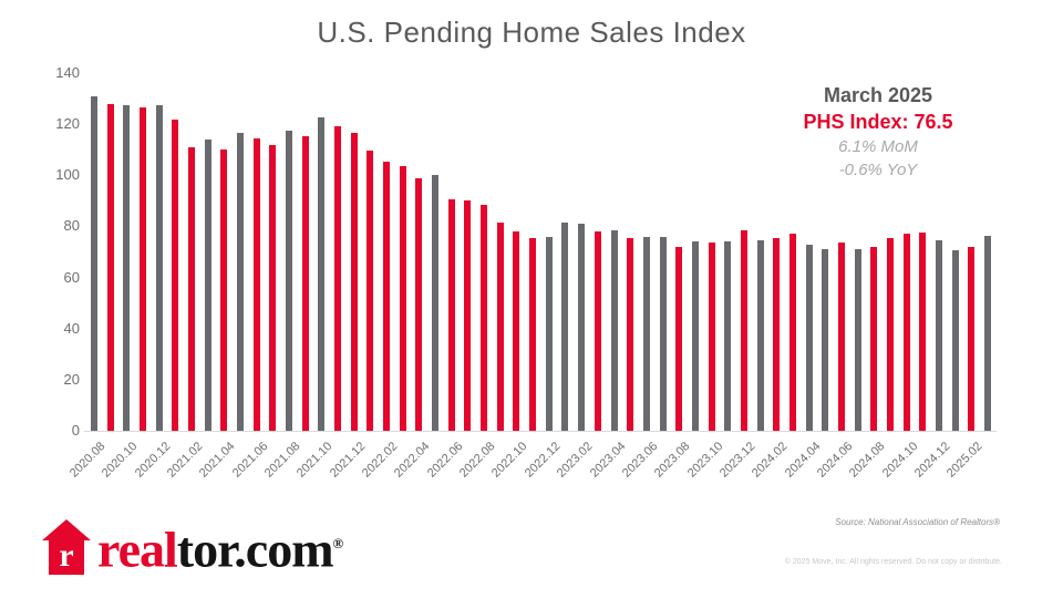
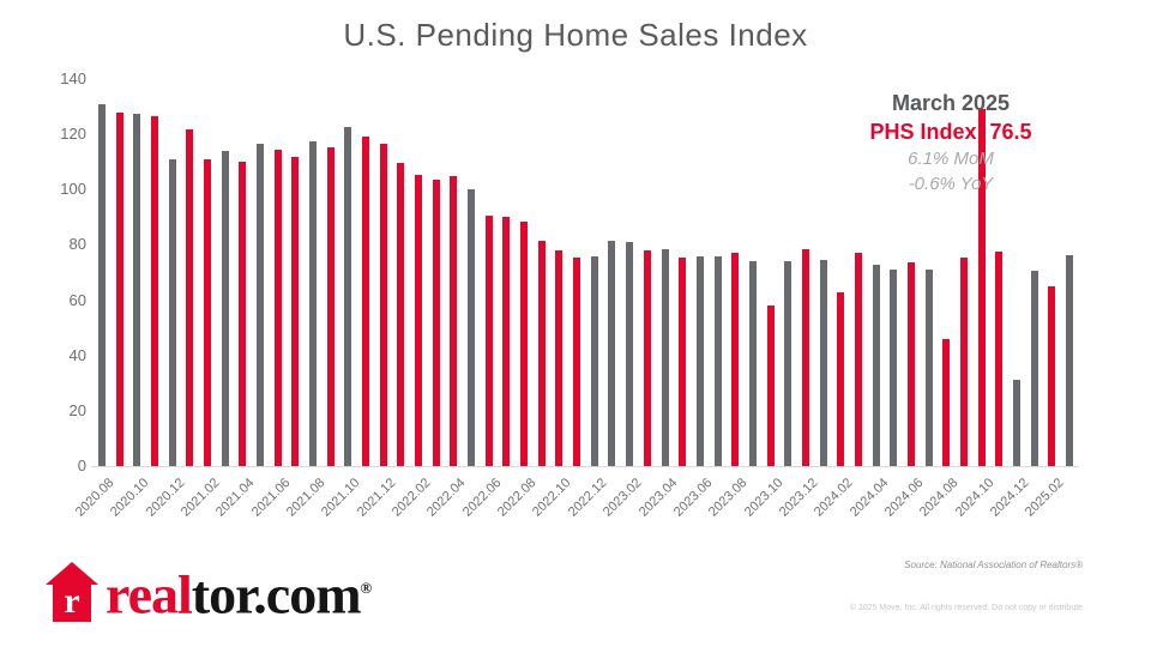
2020.12: 128 -> 111
2022.04: 99 -> 105
2023.08: 72 -> 77
2023.10: 74 -> 58
2024.02: 76 -> 63
2024.08: 72 -> 46
2024.10: 77 -> 129
2024.12: 74 -> 31
2025.02: 72 -> 65
